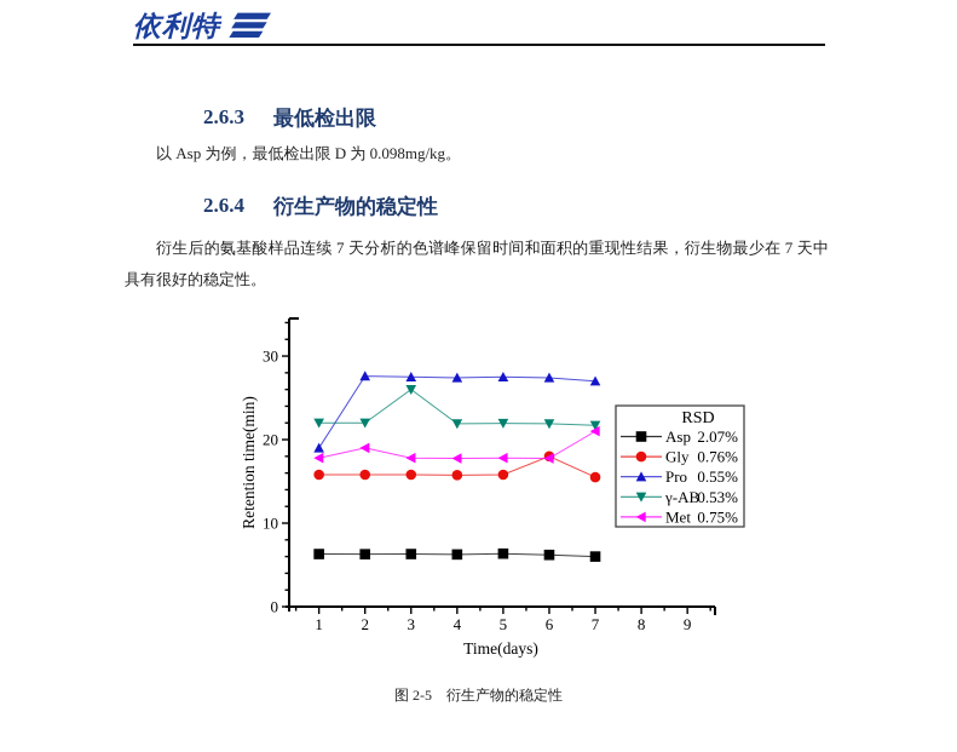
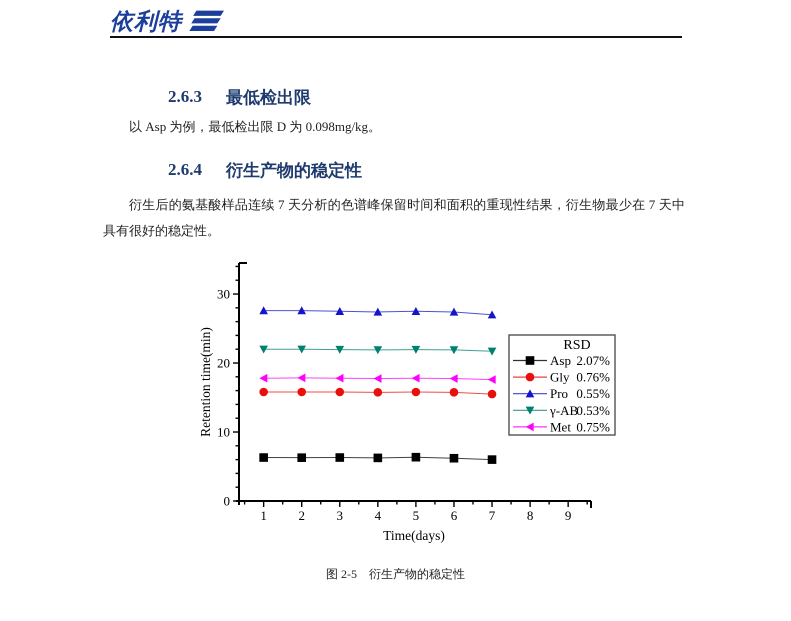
Pro/1: 19 -> 28
Met/2: 19 -> 18
γ-AB/3: 26 -> 22
Gly/6: 18 -> 16
Met/7: 21 -> 18
